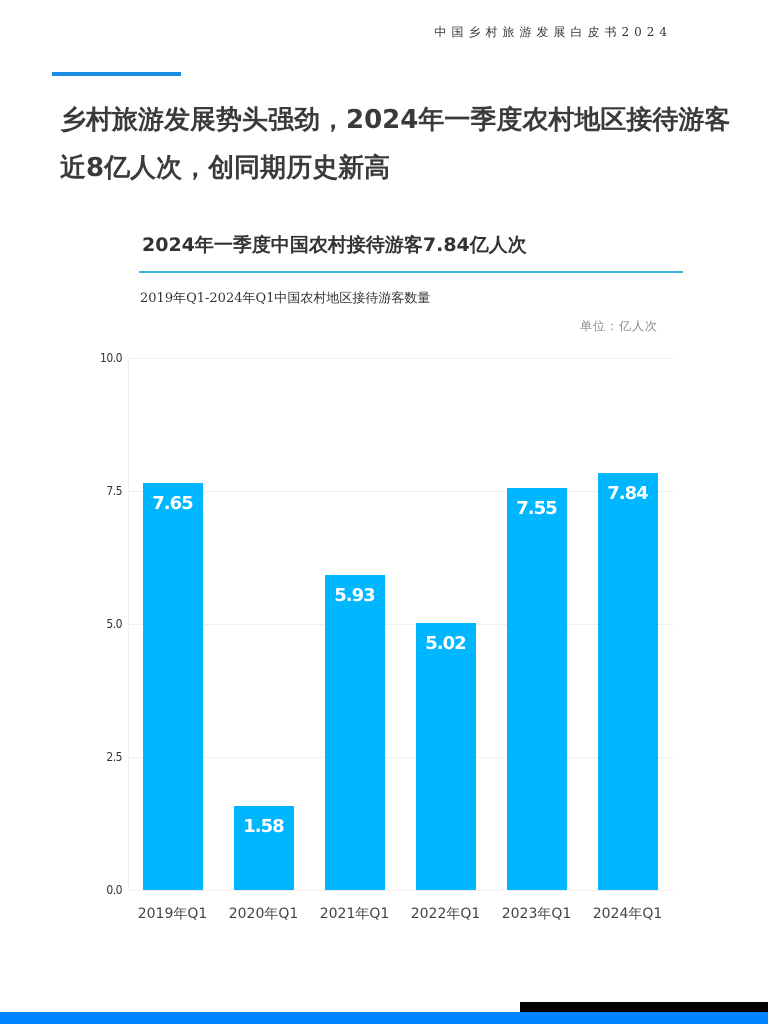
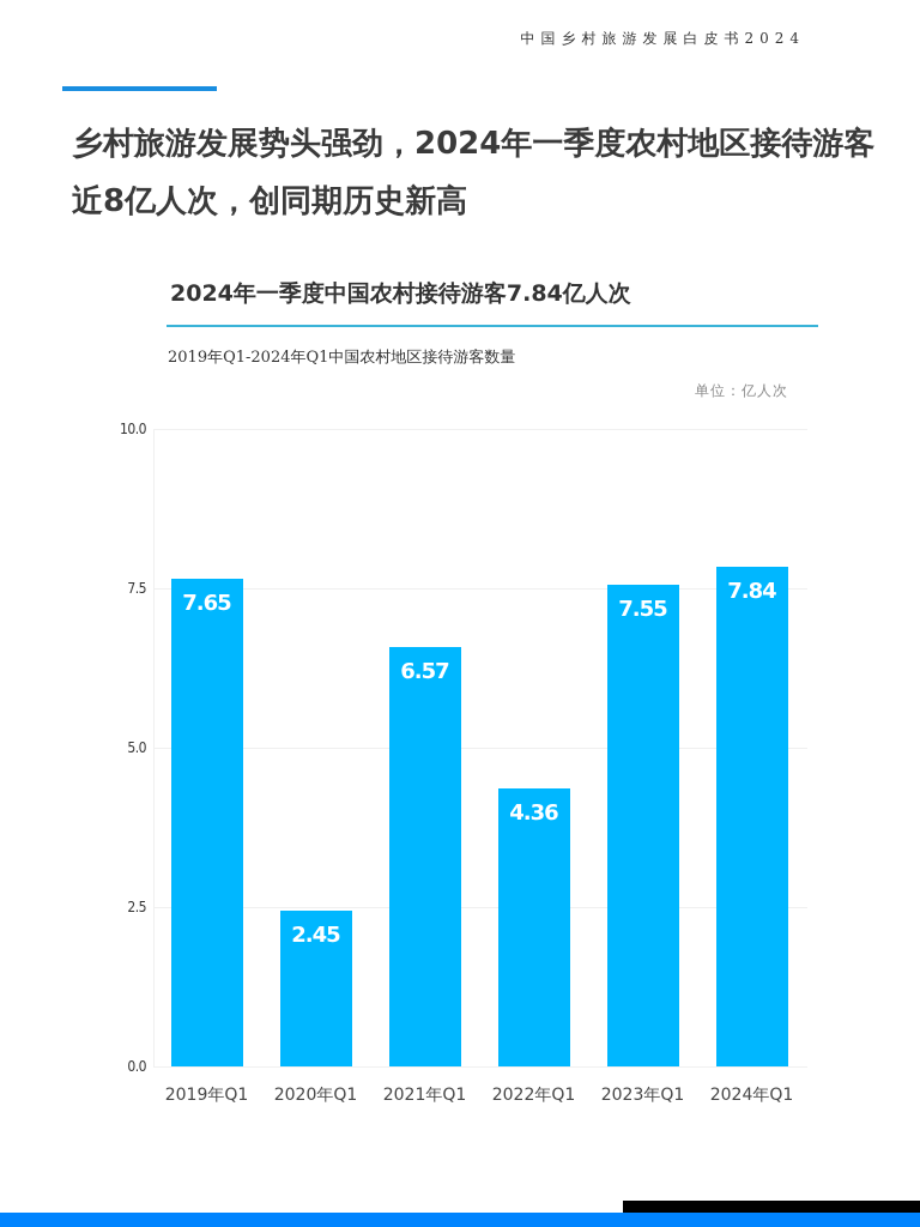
2020年Q1: 1.58 -> 2.45
2021年Q1: 5.93 -> 6.57
2022年Q1: 5.02 -> 4.36
